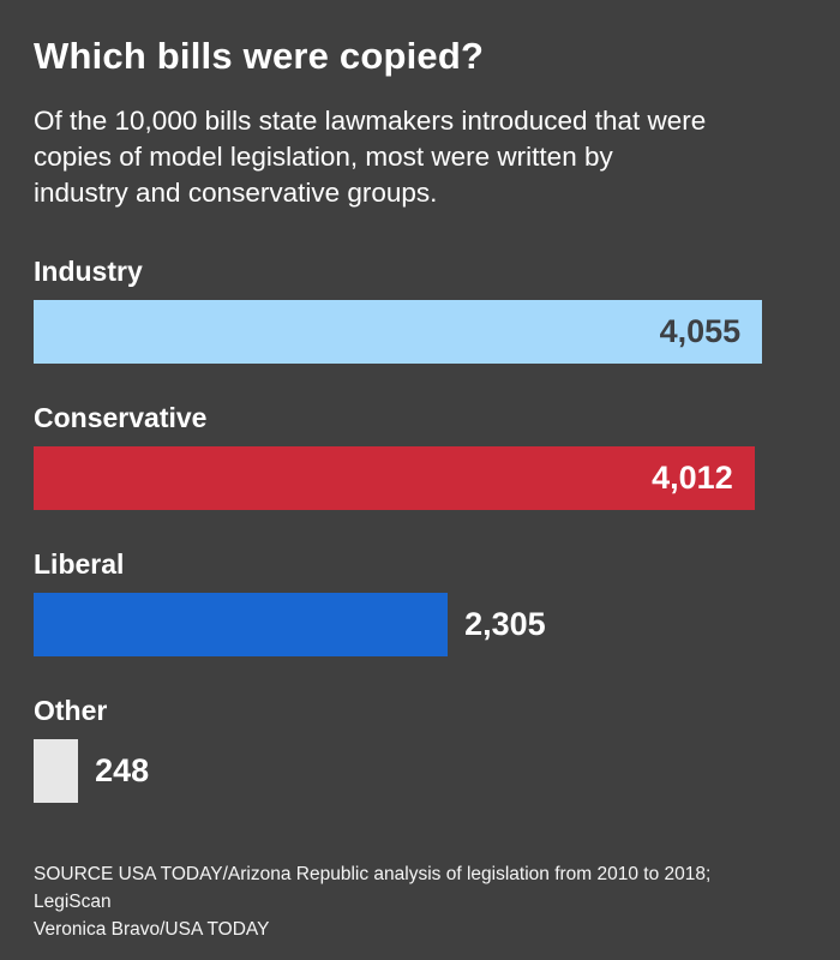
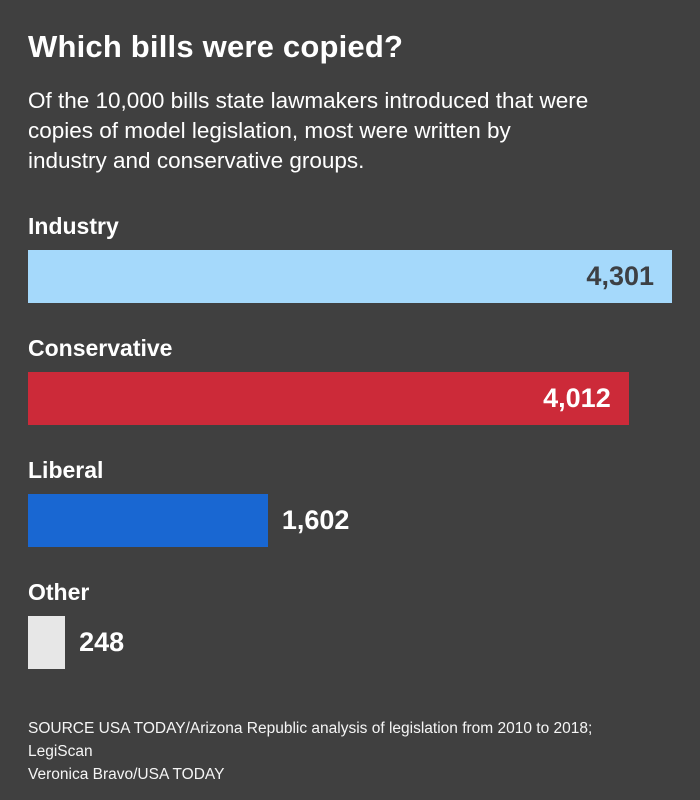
Industry: 4,055 -> 4,301
Liberal: 2,305 -> 1,602
